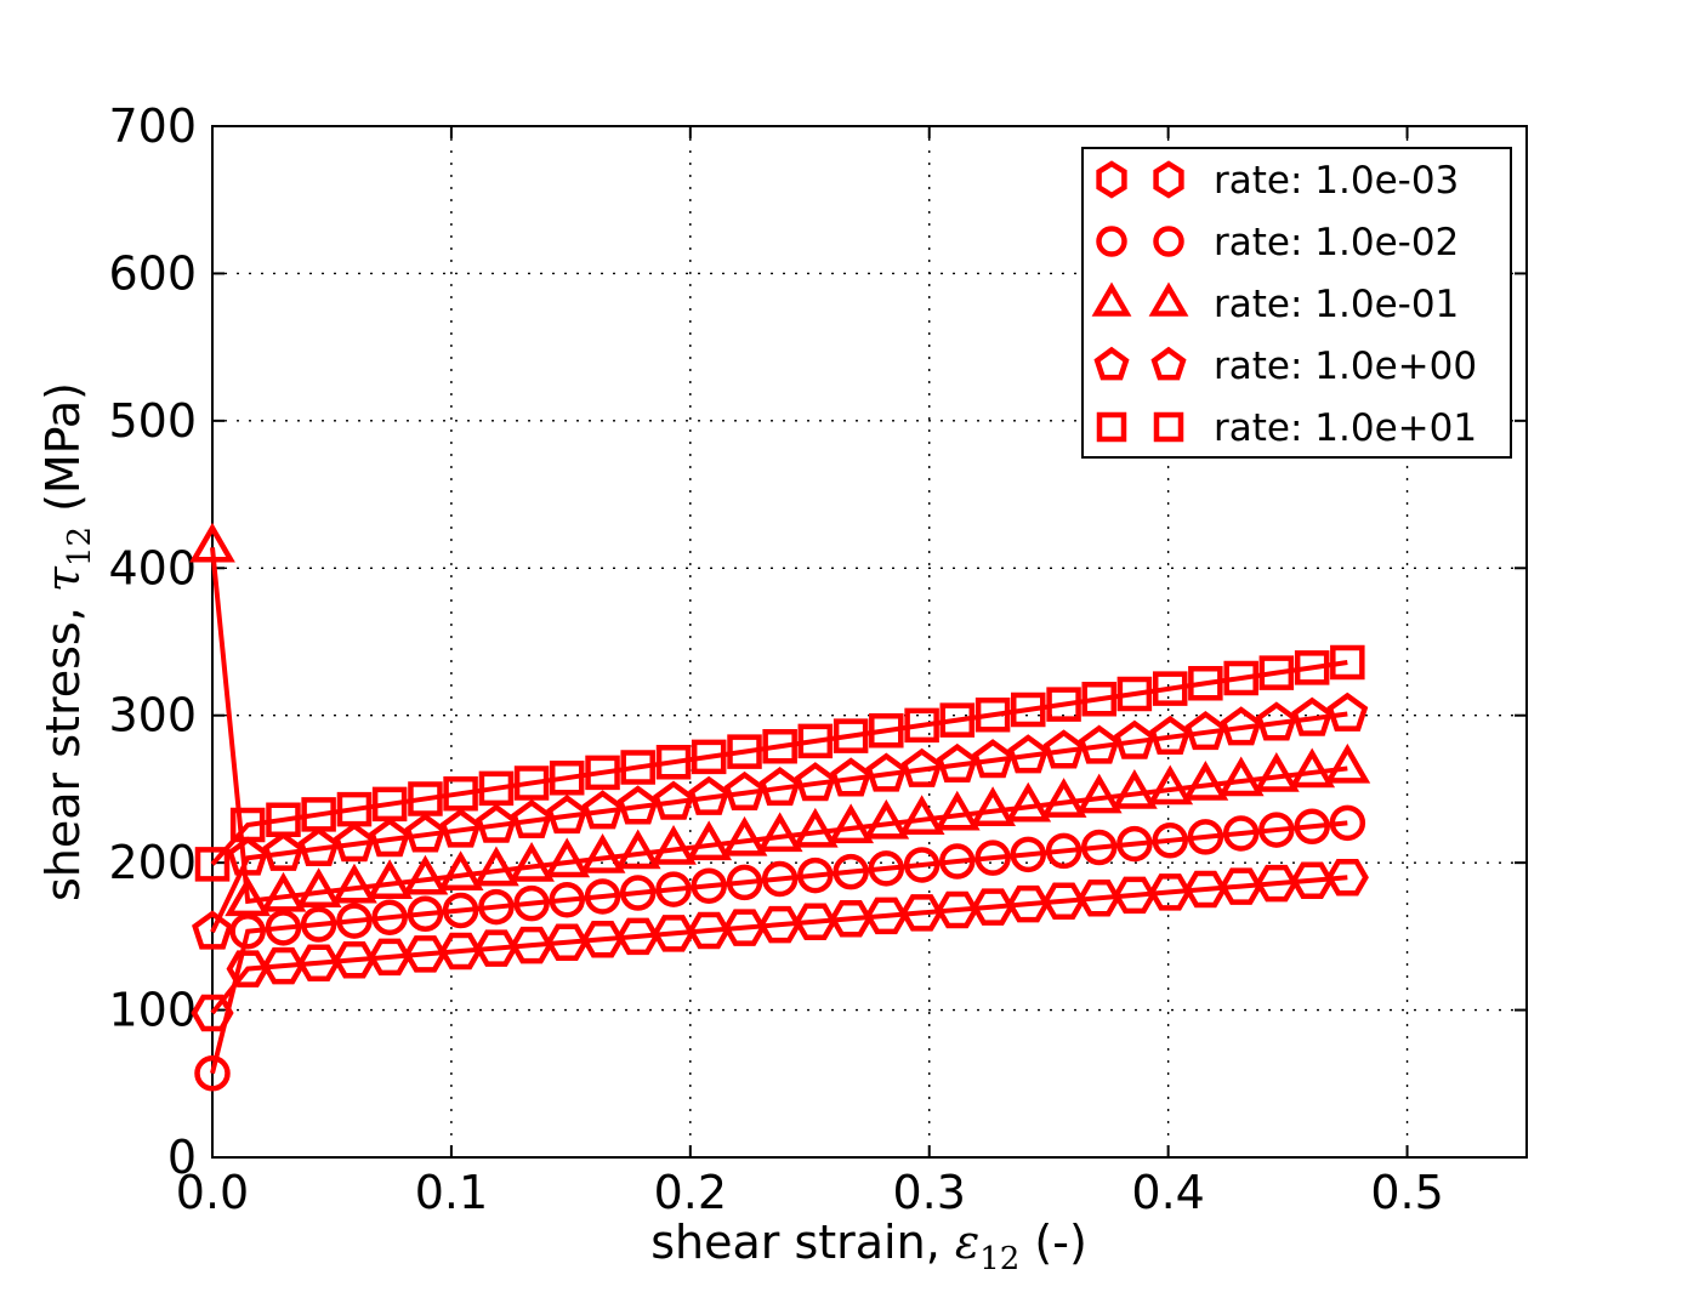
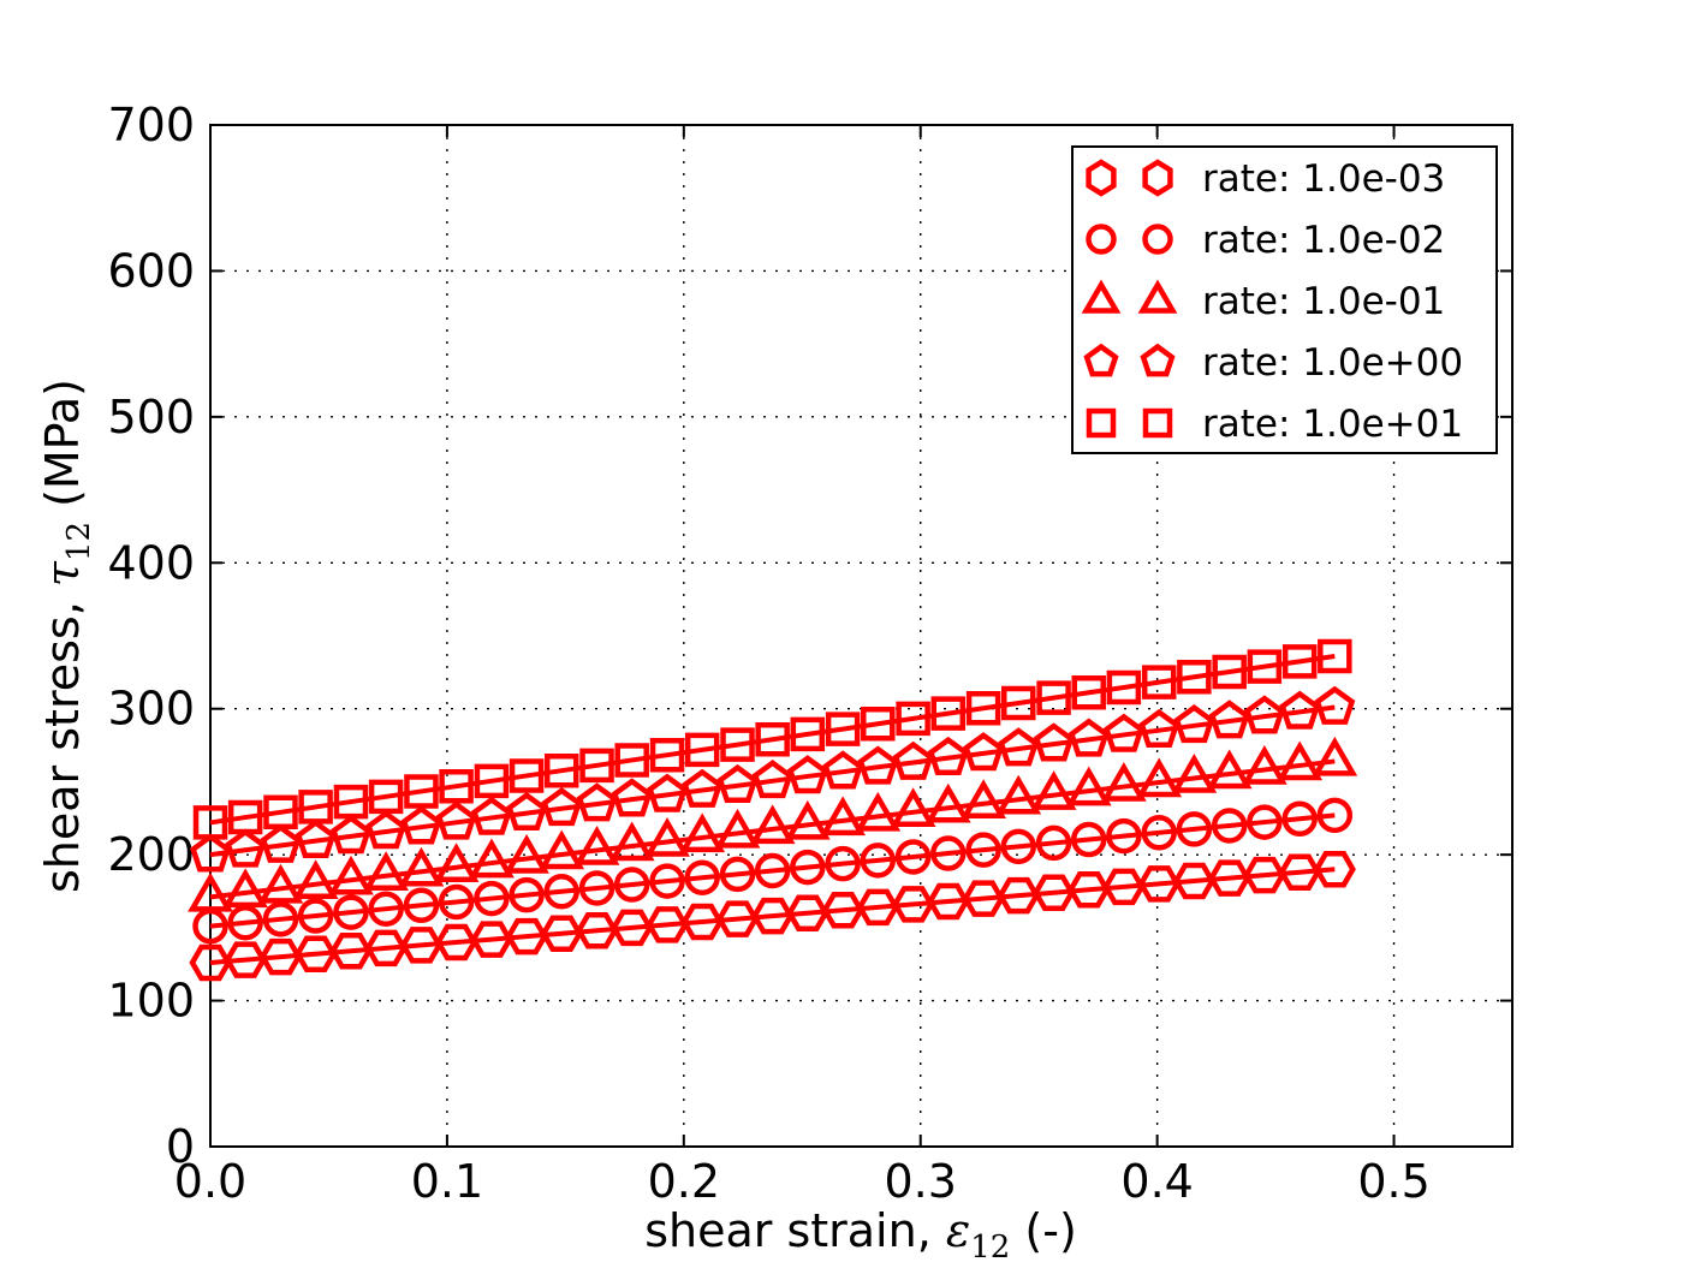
rate: 1.0e-03/0: 98 -> 126
rate: 1.0e-02/0: 57 -> 151
rate: 1.0e-01/0: 414 -> 171
rate: 1.0e+00/0: 153 -> 200
rate: 1.0e+01/0: 199 -> 222
